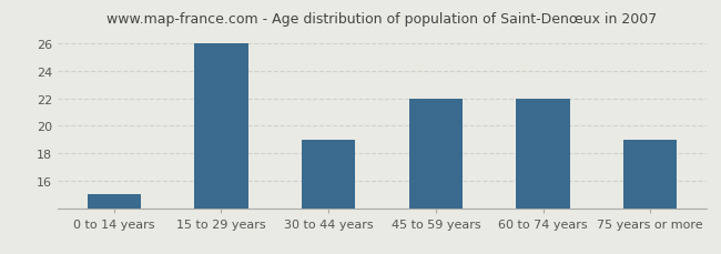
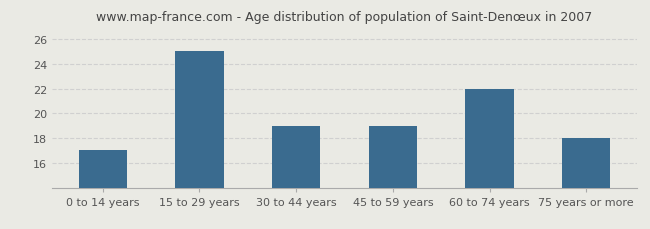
0 to 14 years: 15 -> 17
15 to 29 years: 26 -> 25
45 to 59 years: 22 -> 19
75 years or more: 19 -> 18
